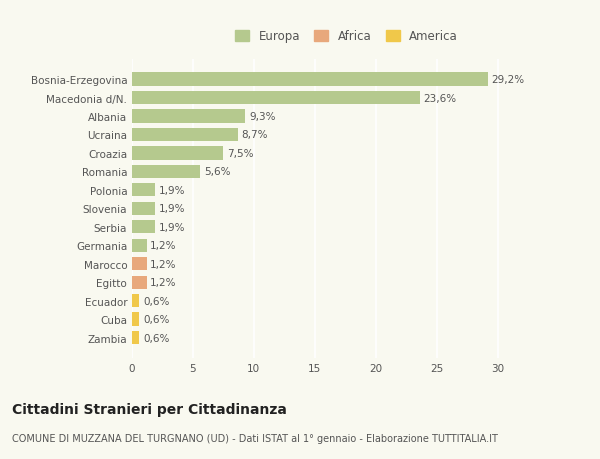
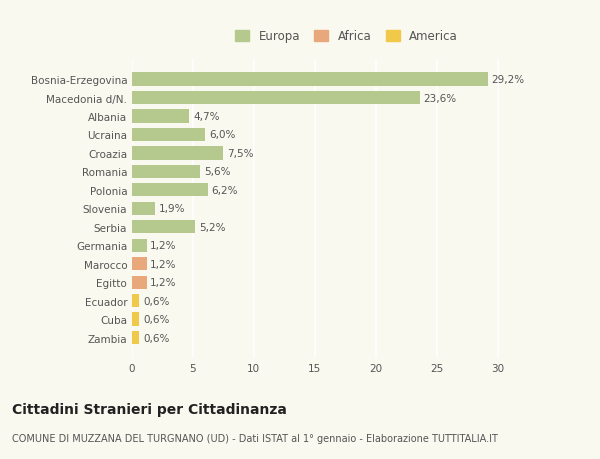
Albania: 9,3% -> 4,7%
Ucraina: 8,7% -> 6,0%
Polonia: 1,9% -> 6,2%
Serbia: 1,9% -> 5,2%
